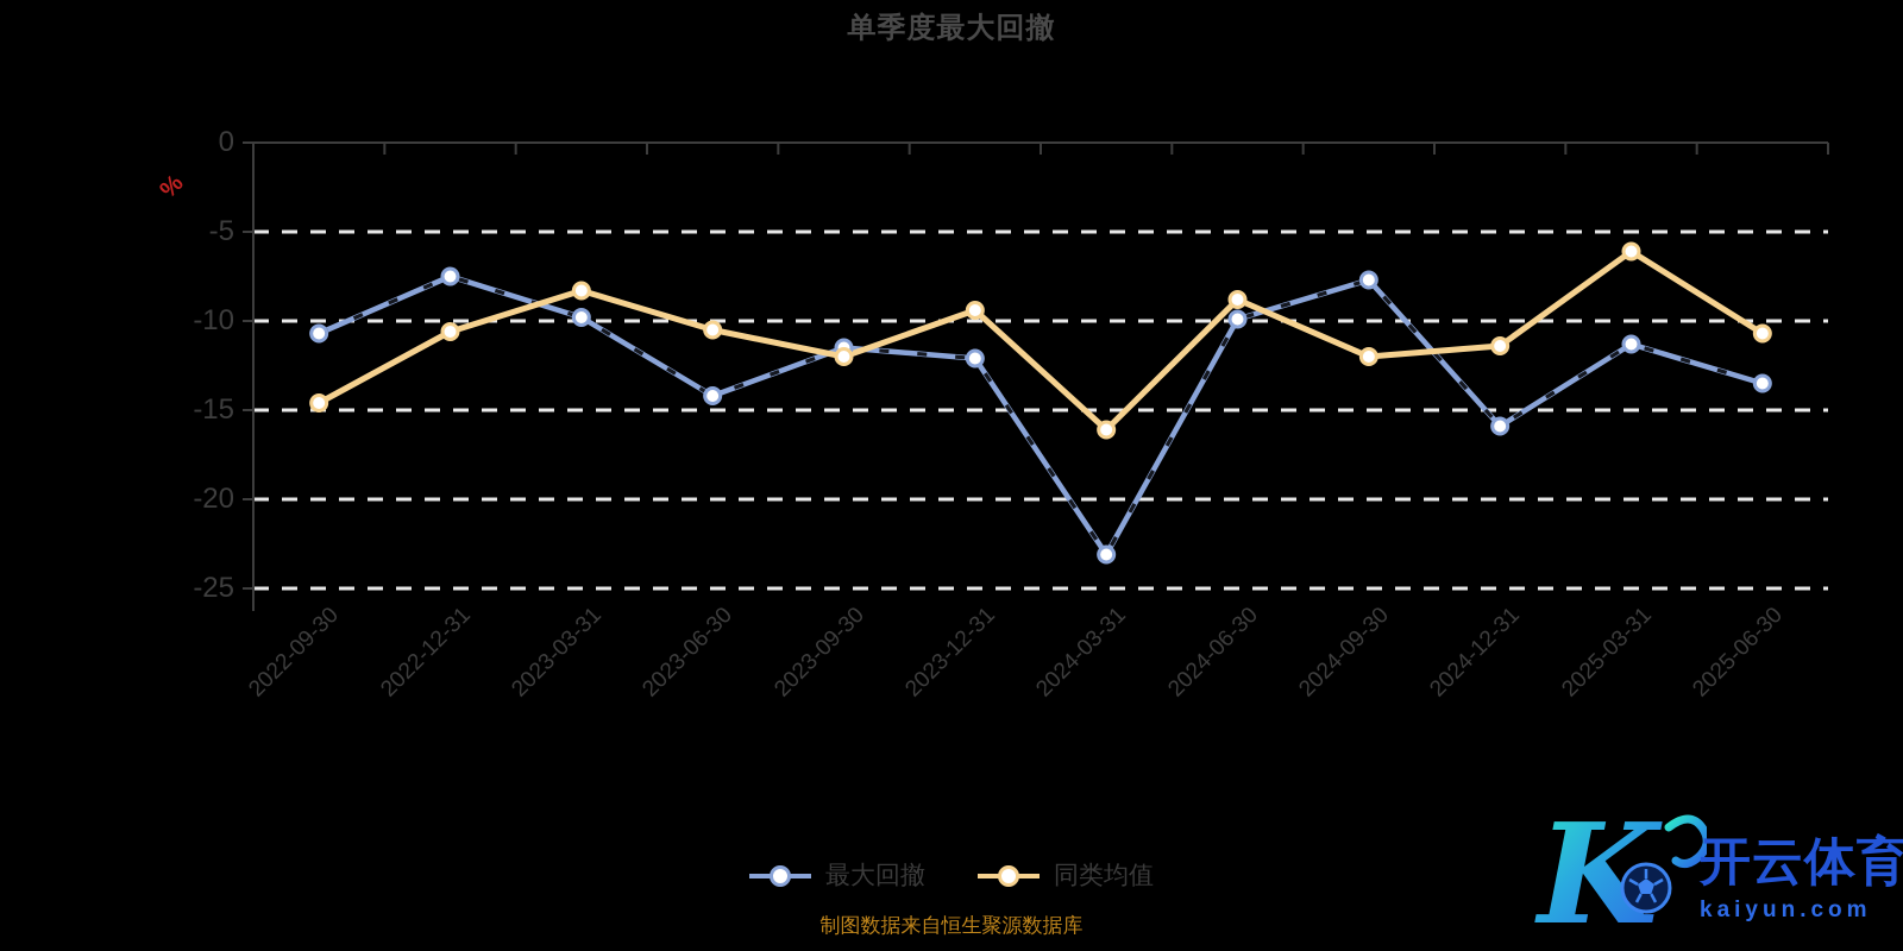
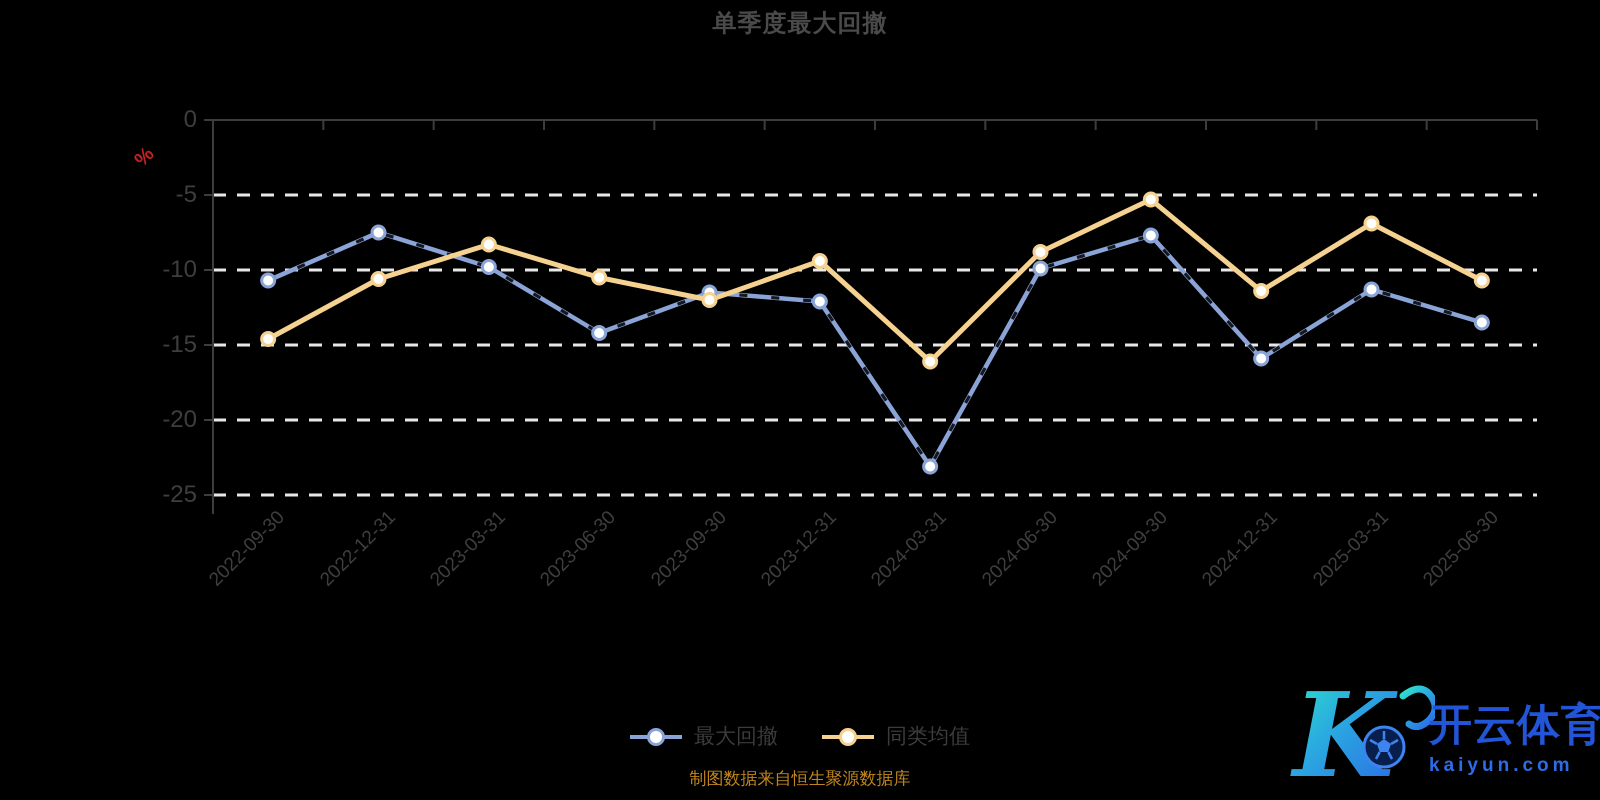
同类均值/2024-09-30: -12.0 -> -5.3
同类均值/2025-03-31: -6.1 -> -6.9
